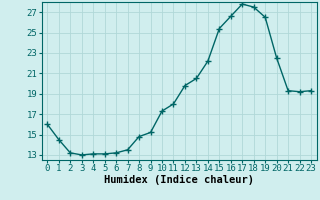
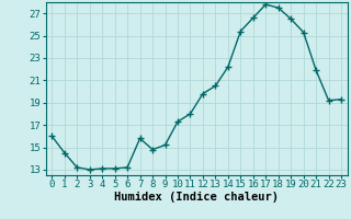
7: 13.5 -> 15.8
20: 22.5 -> 25.3
21: 19.3 -> 21.9
